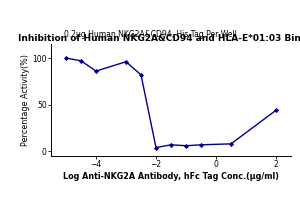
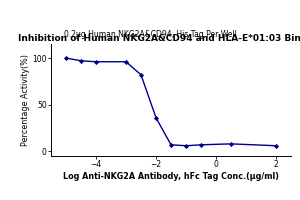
−4: 86 -> 96
−2: 4 -> 36
2: 44 -> 6
